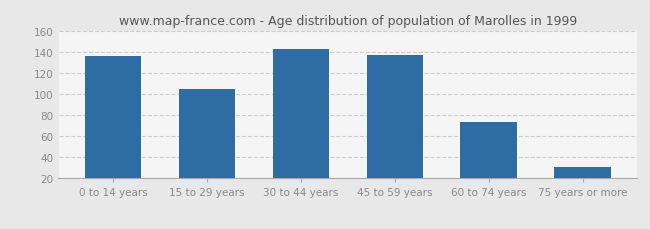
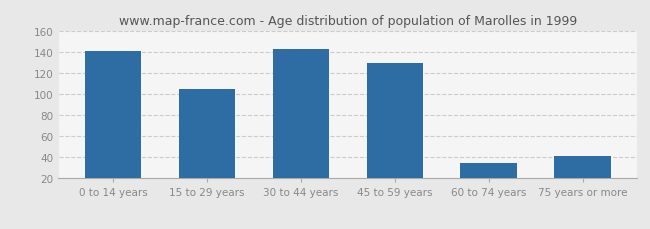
0 to 14 years: 136 -> 141
45 to 59 years: 137 -> 130
60 to 74 years: 74 -> 35
75 years or more: 31 -> 41
